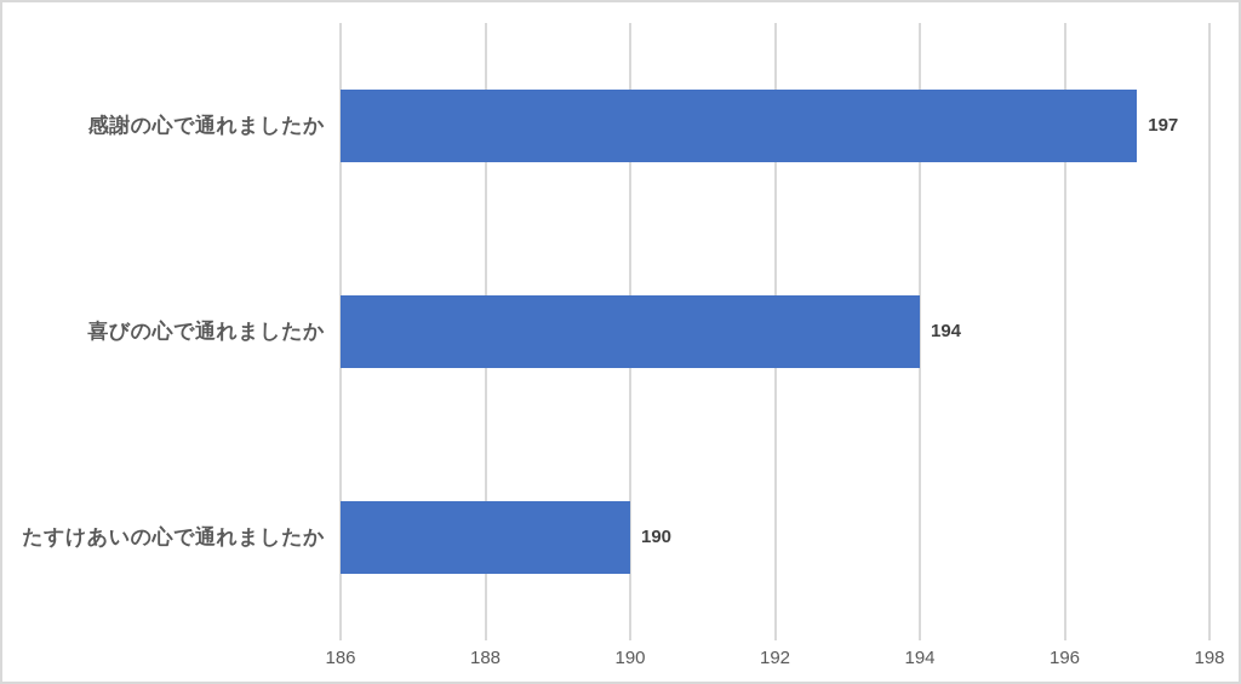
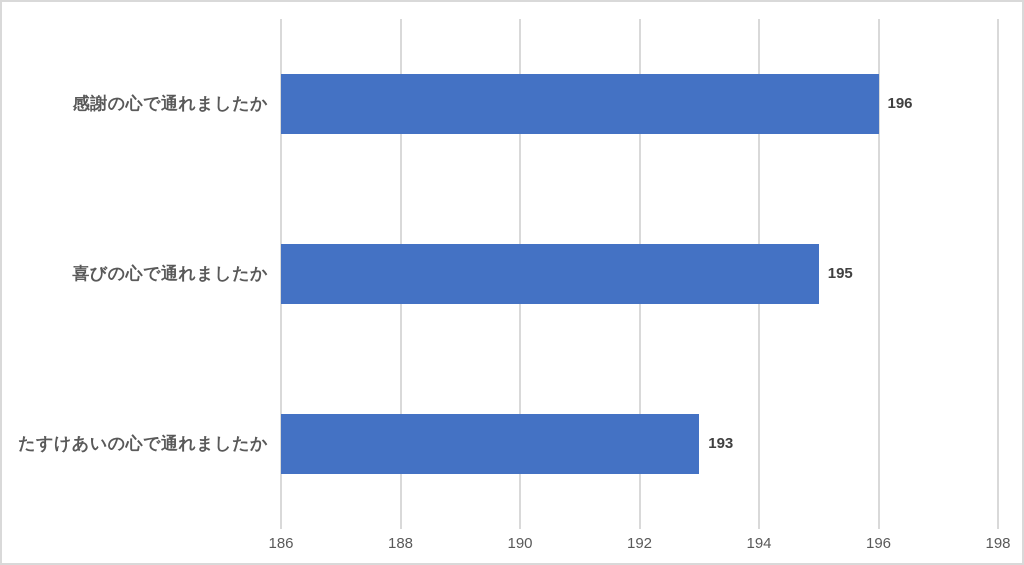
感謝の心で通れましたか: 197 -> 196
喜びの心で通れましたか: 194 -> 195
たすけあいの心で通れましたか: 190 -> 193
